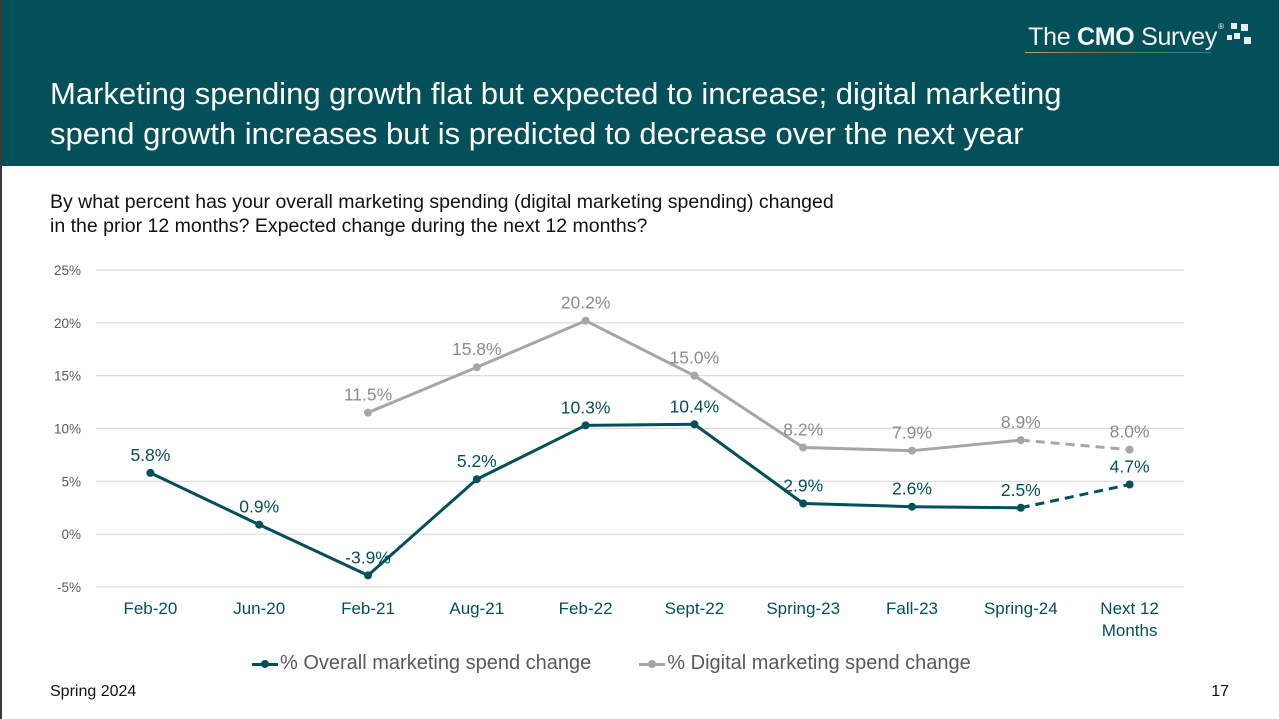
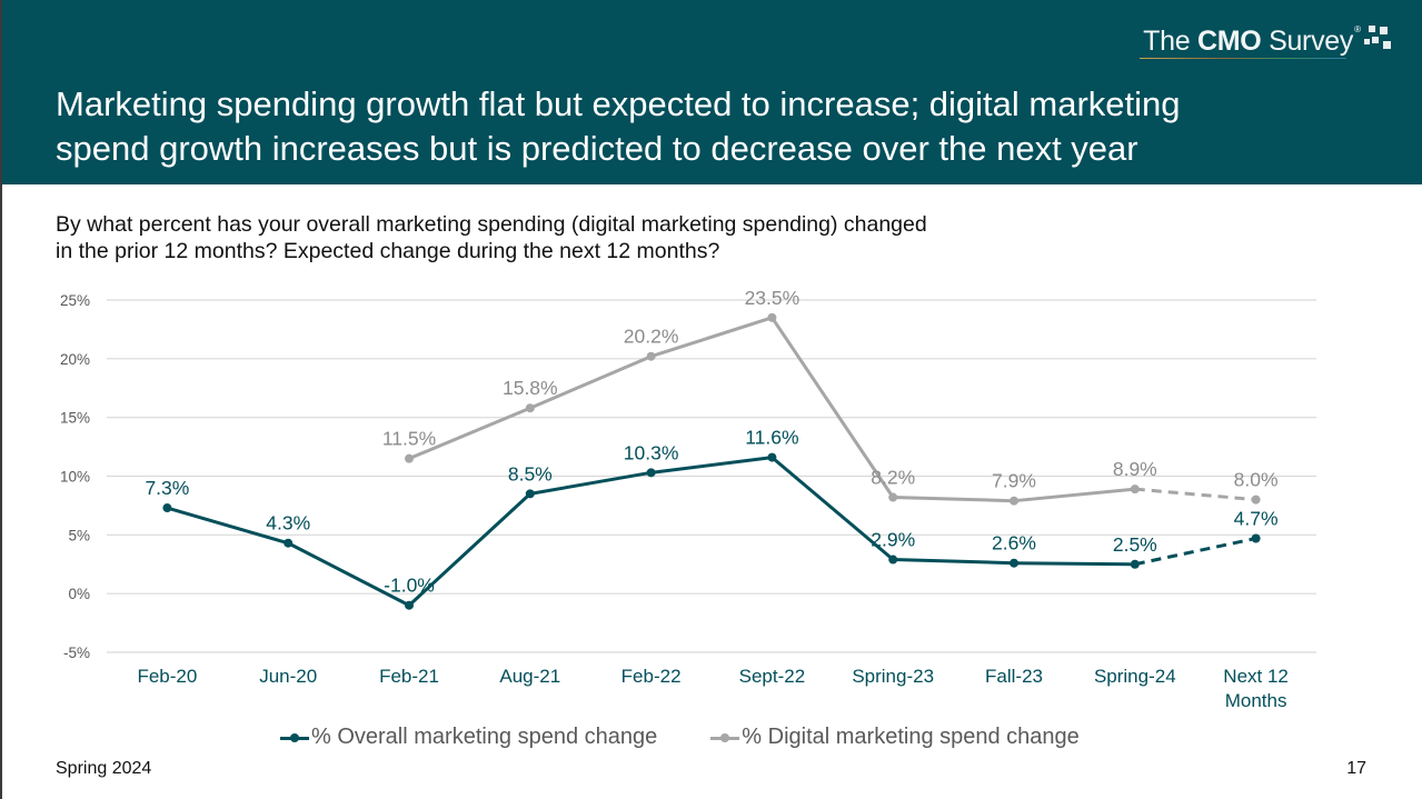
% Overall marketing spend change/Feb-20: 5.8% -> 7.3%
% Overall marketing spend change/Jun-20: 0.9% -> 4.3%
% Overall marketing spend change/Feb-21: -3.9% -> -1.0%
% Overall marketing spend change/Aug-21: 5.2% -> 8.5%
% Overall marketing spend change/Sept-22: 10.4% -> 11.6%
% Digital marketing spend change/Sept-22: 15.0% -> 23.5%
